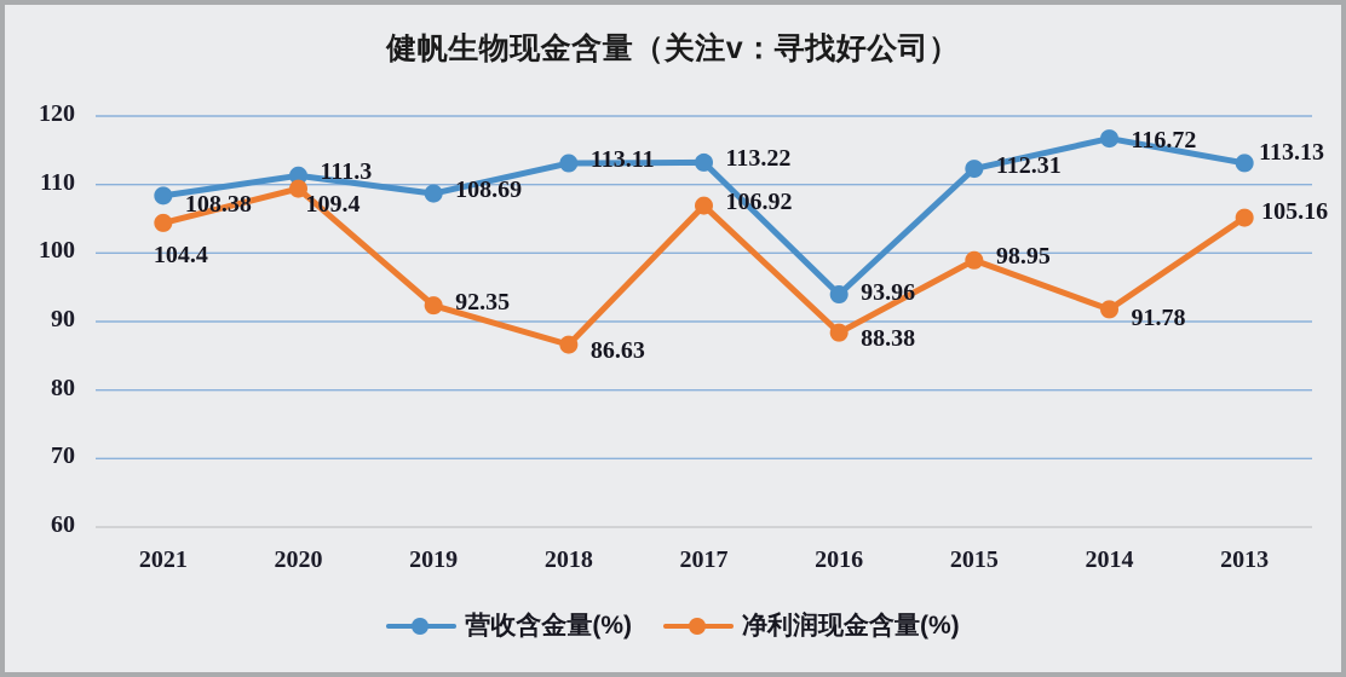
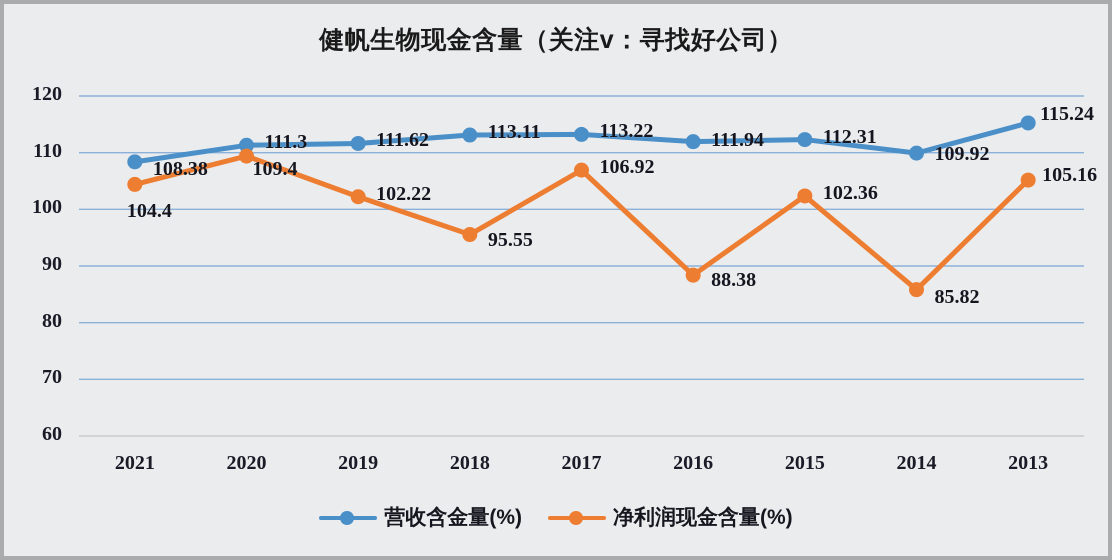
营收含金量(%)/2019: 108.69 -> 111.62
净利润现金含量(%)/2019: 92.35 -> 102.22
净利润现金含量(%)/2018: 86.63 -> 95.55
营收含金量(%)/2016: 93.96 -> 111.94
净利润现金含量(%)/2015: 98.95 -> 102.36
营收含金量(%)/2014: 116.72 -> 109.92
净利润现金含量(%)/2014: 91.78 -> 85.82
营收含金量(%)/2013: 113.13 -> 115.24
